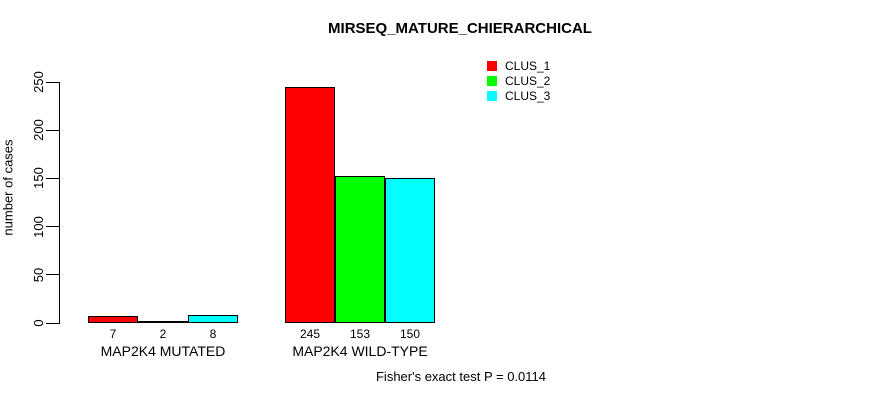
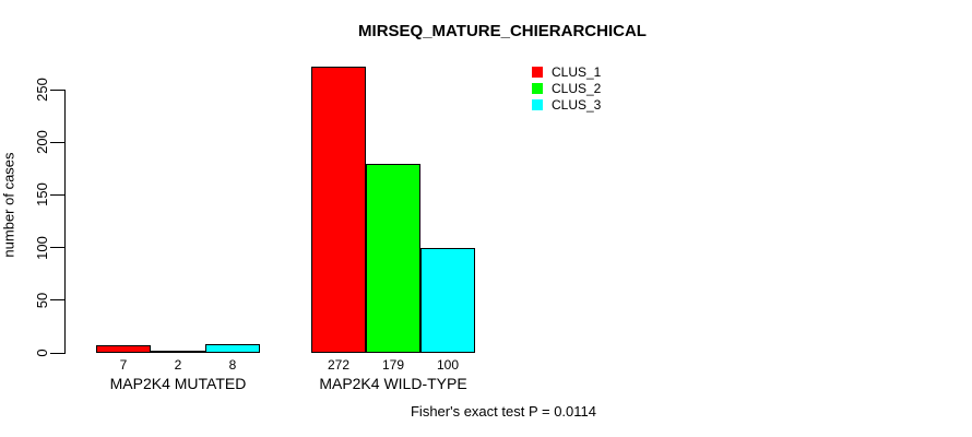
CLUS_1/MAP2K4 WILD-TYPE: 245 -> 272
CLUS_2/MAP2K4 WILD-TYPE: 153 -> 179
CLUS_3/MAP2K4 WILD-TYPE: 150 -> 100
